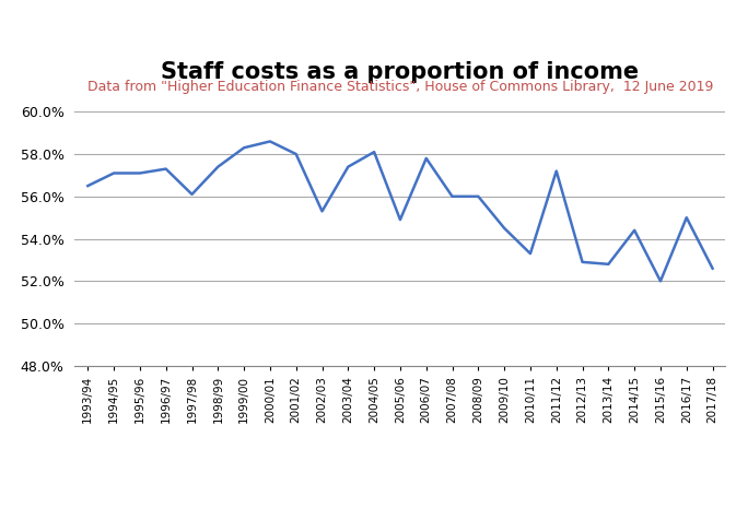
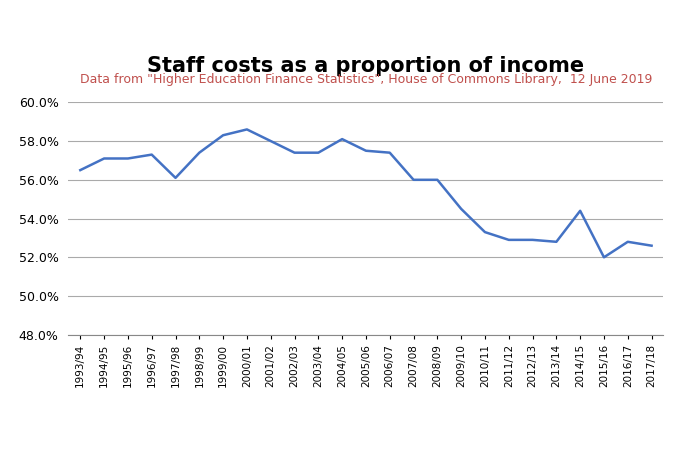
2002/03: 55.3% -> 57.4%
2005/06: 54.9% -> 57.5%
2006/07: 57.8% -> 57.4%
2011/12: 57.2% -> 52.9%
2016/17: 55.0% -> 52.8%
